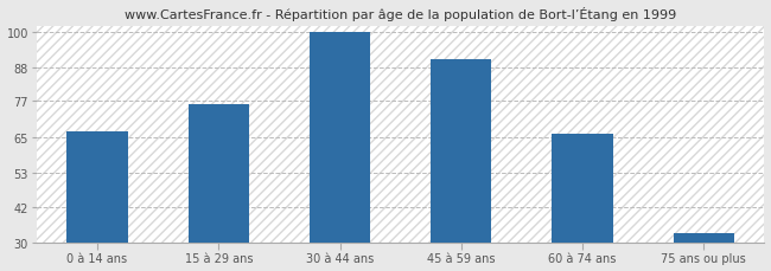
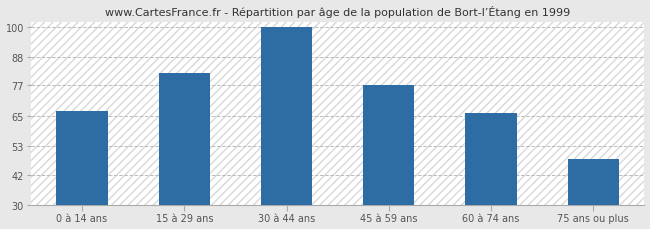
15 à 29 ans: 76 -> 82
45 à 59 ans: 91 -> 77
75 ans ou plus: 33 -> 48
